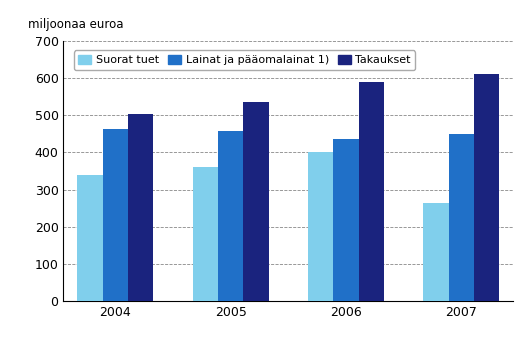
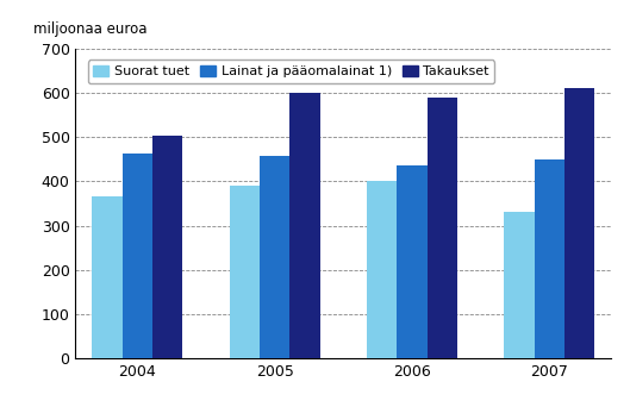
Suorat tuet/2004: 340 -> 365
Suorat tuet/2005: 362 -> 390
Takaukset/2005: 537 -> 600
Suorat tuet/2007: 263 -> 330
